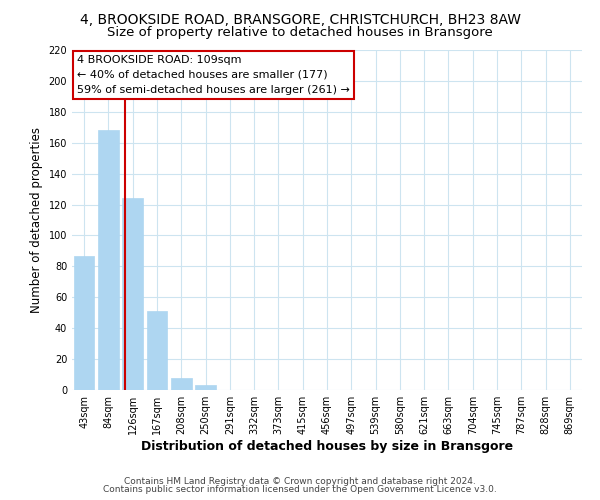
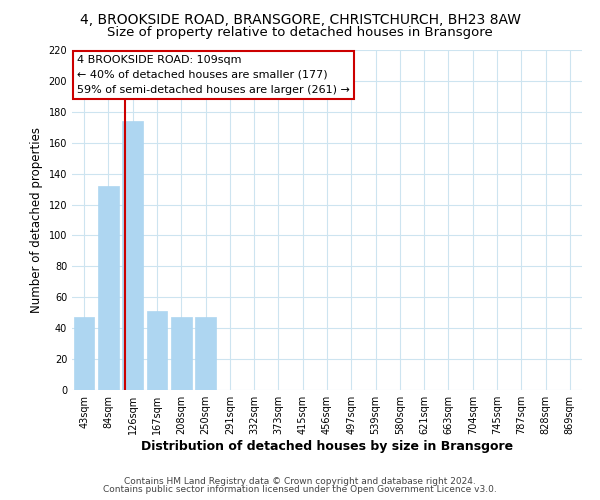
43sqm: 87 -> 47
84sqm: 168 -> 132
126sqm: 124 -> 174
208sqm: 8 -> 47
250sqm: 3 -> 47
